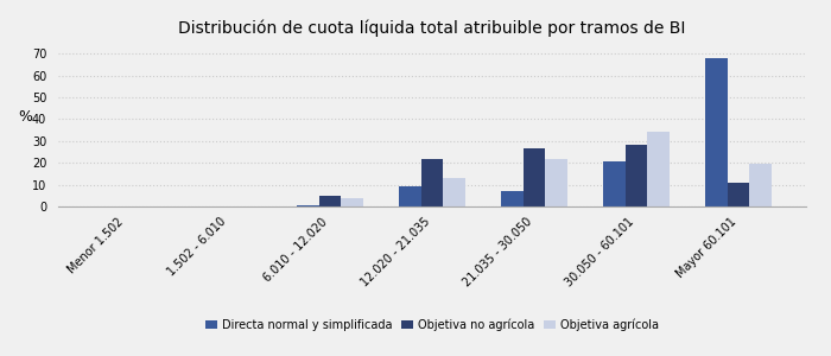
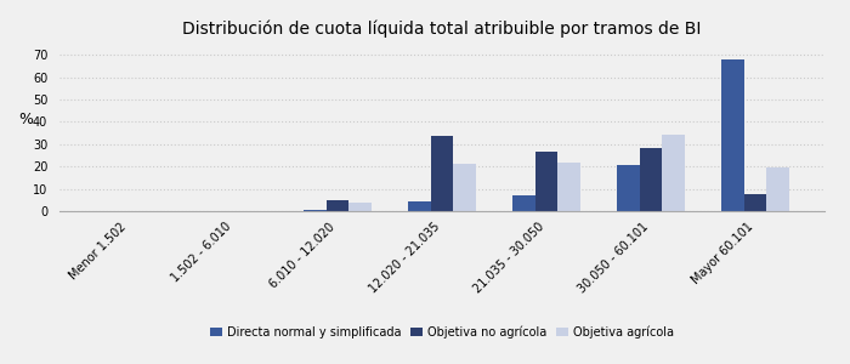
Directa normal y simplificada/12.020 - 21.035: 9 -> 4
Objetiva no agrícola/12.020 - 21.035: 22 -> 34
Objetiva agrícola/12.020 - 21.035: 13 -> 21
Objetiva no agrícola/Mayor 60.101: 11 -> 8
